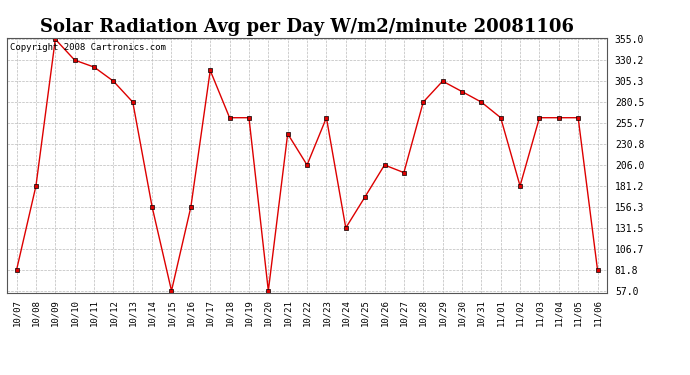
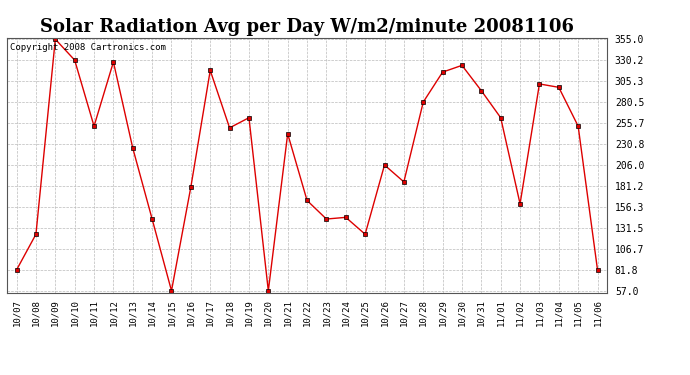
10/08: 181 -> 124
10/11: 322 -> 252
10/12: 305 -> 328
10/13: 280 -> 226
10/14: 156 -> 142
10/16: 156 -> 180
10/18: 262 -> 250
10/22: 206 -> 164
10/23: 262 -> 142
10/24: 132 -> 144
10/25: 168 -> 124
10/27: 197 -> 186
10/29: 305 -> 316
10/30: 293 -> 324
10/31: 280 -> 294
11/02: 181 -> 160
11/03: 262 -> 302
11/04: 262 -> 298
11/05: 262 -> 252
